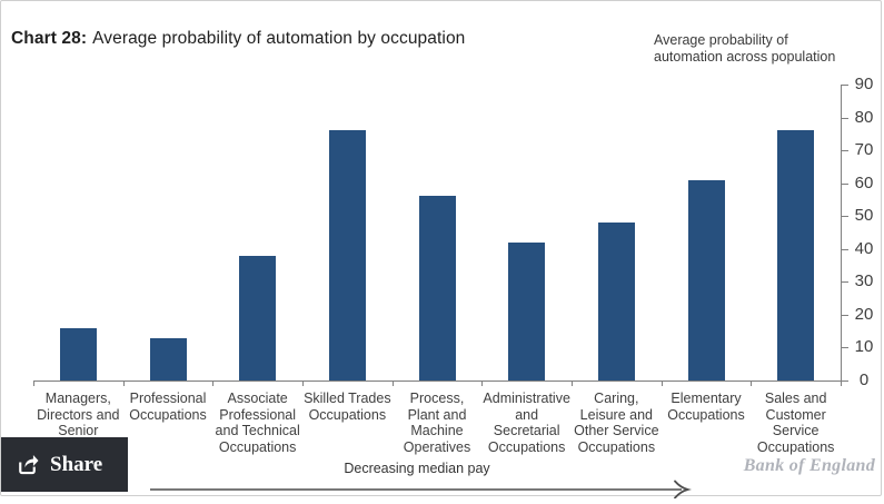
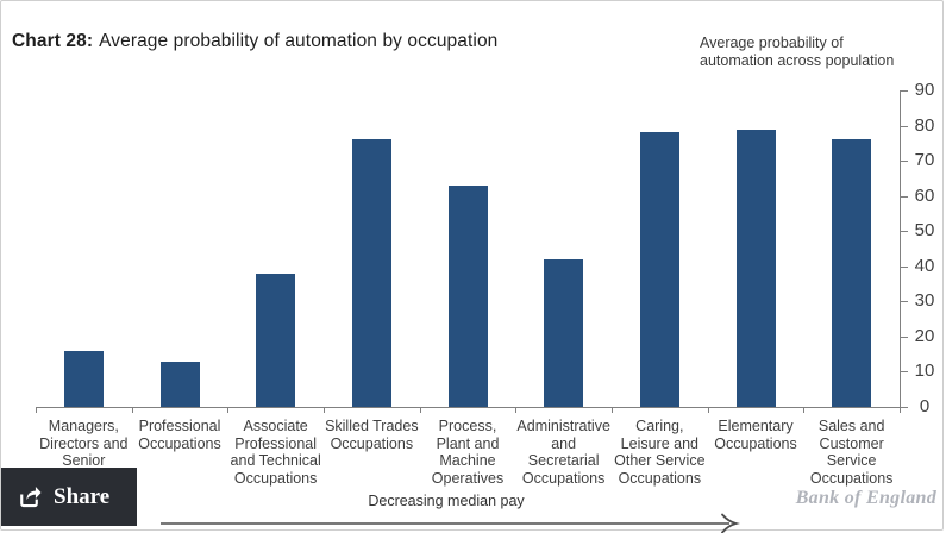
Process, Plant and Machine Operatives: 56 -> 63
Caring, Leisure and Other Service Occupations: 48 -> 78
Elementary Occupations: 61 -> 79
